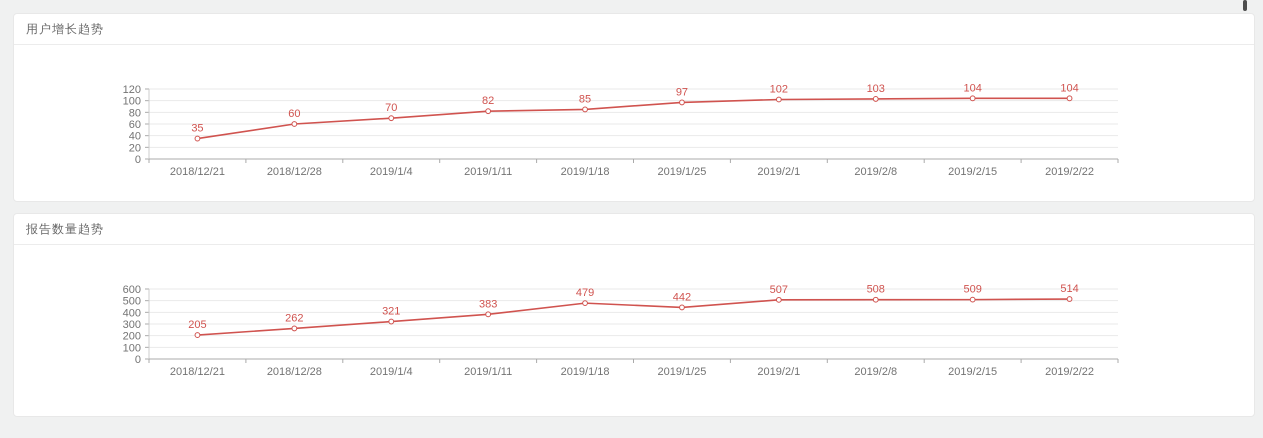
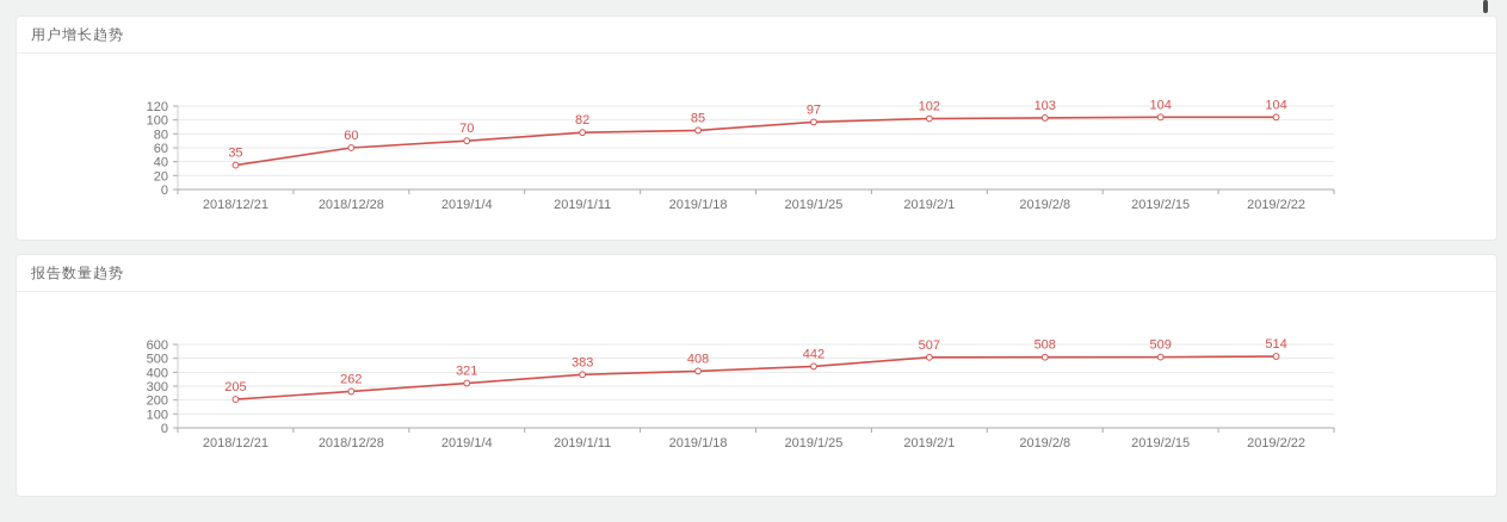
报告数量趋势/2019/1/18: 479 -> 408
